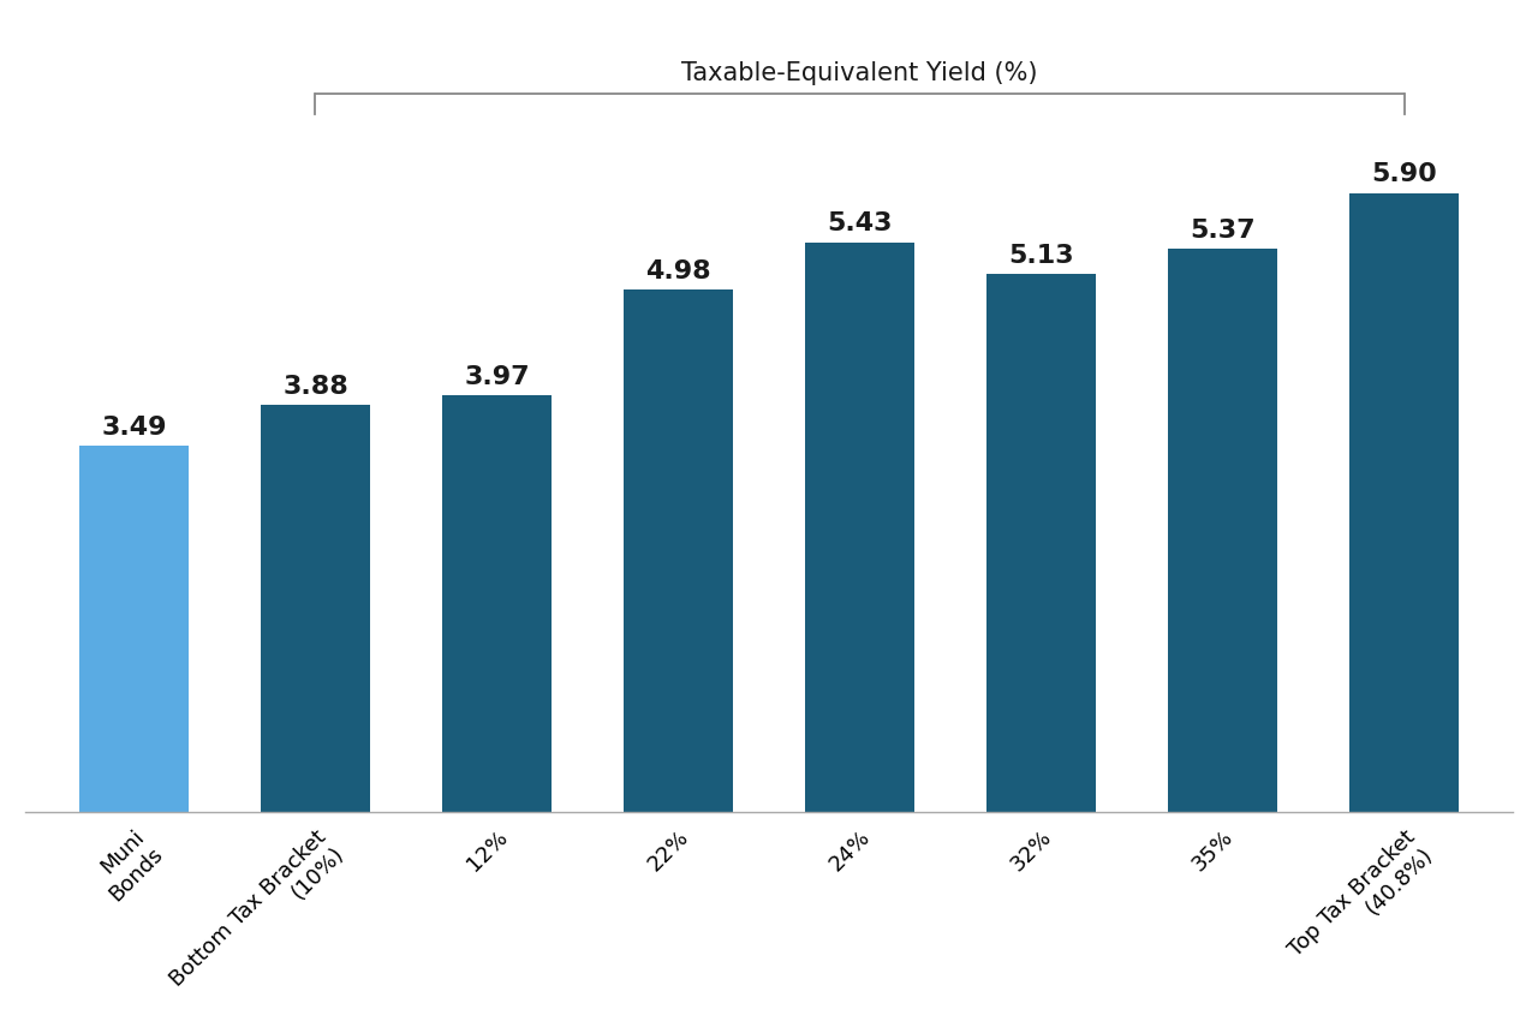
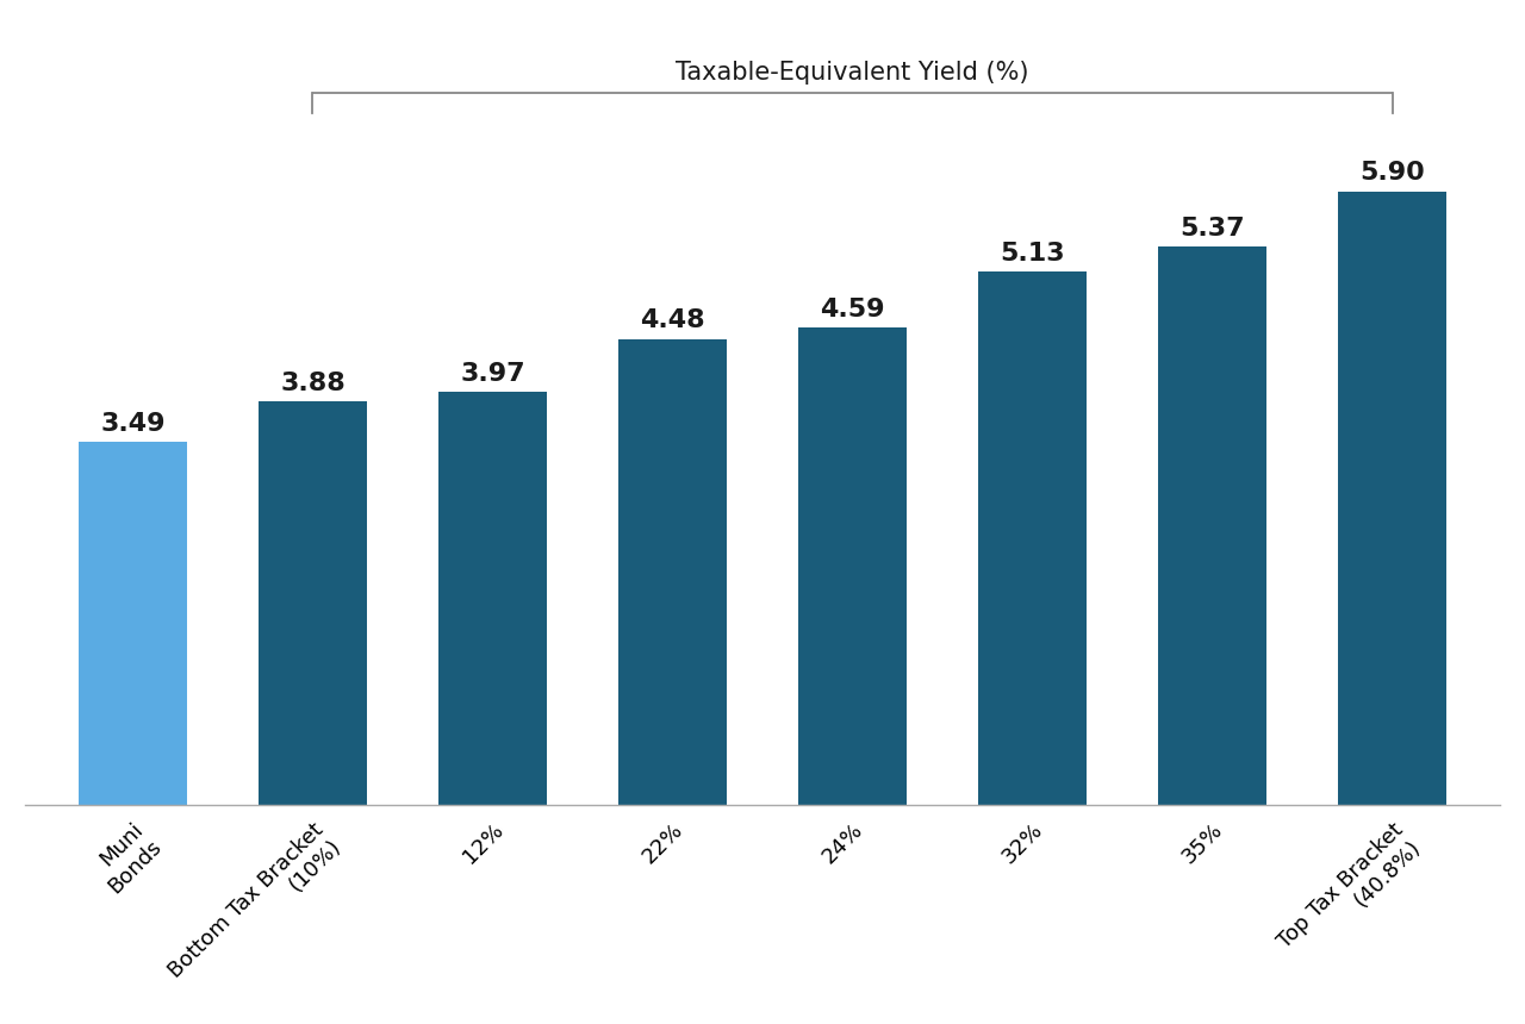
22%: 4.98 -> 4.48
24%: 5.43 -> 4.59
